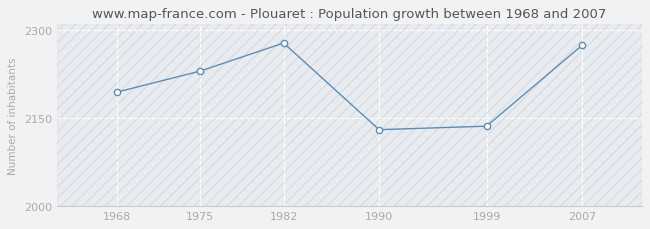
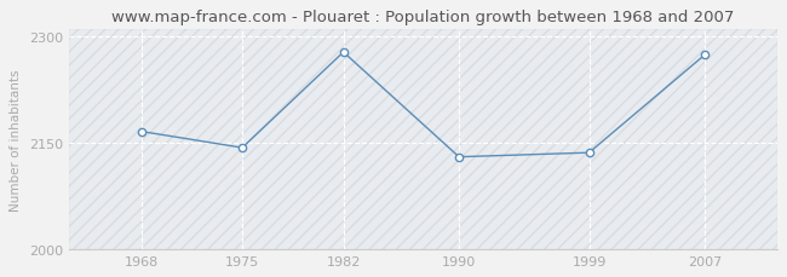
1968: 2194 -> 2166
1975: 2230 -> 2143
